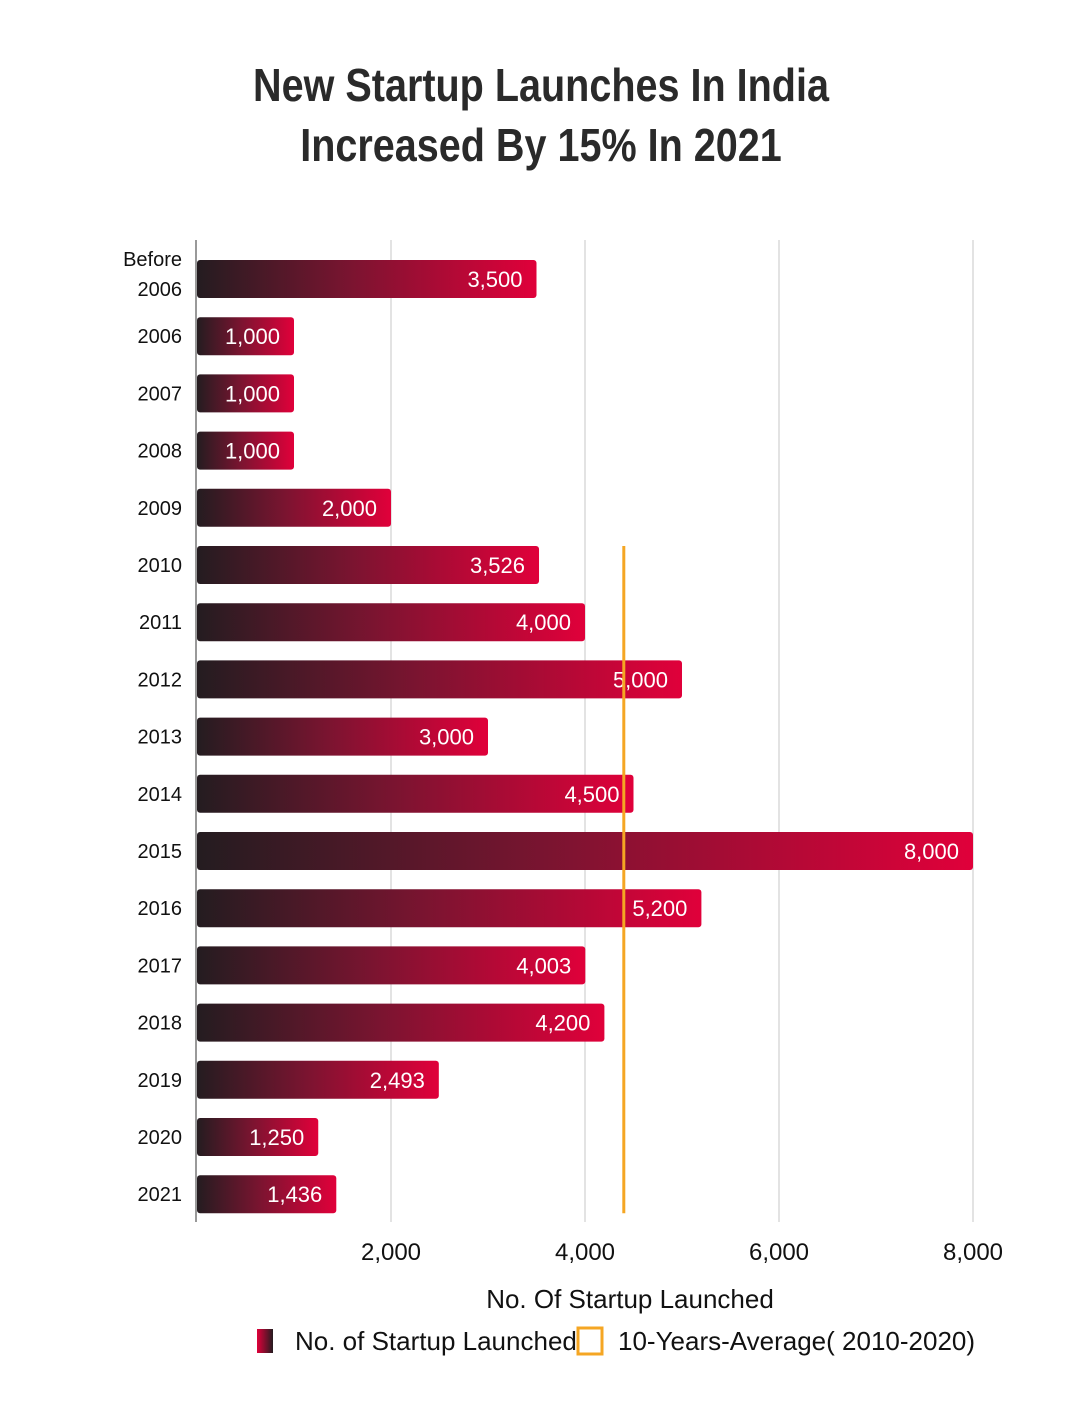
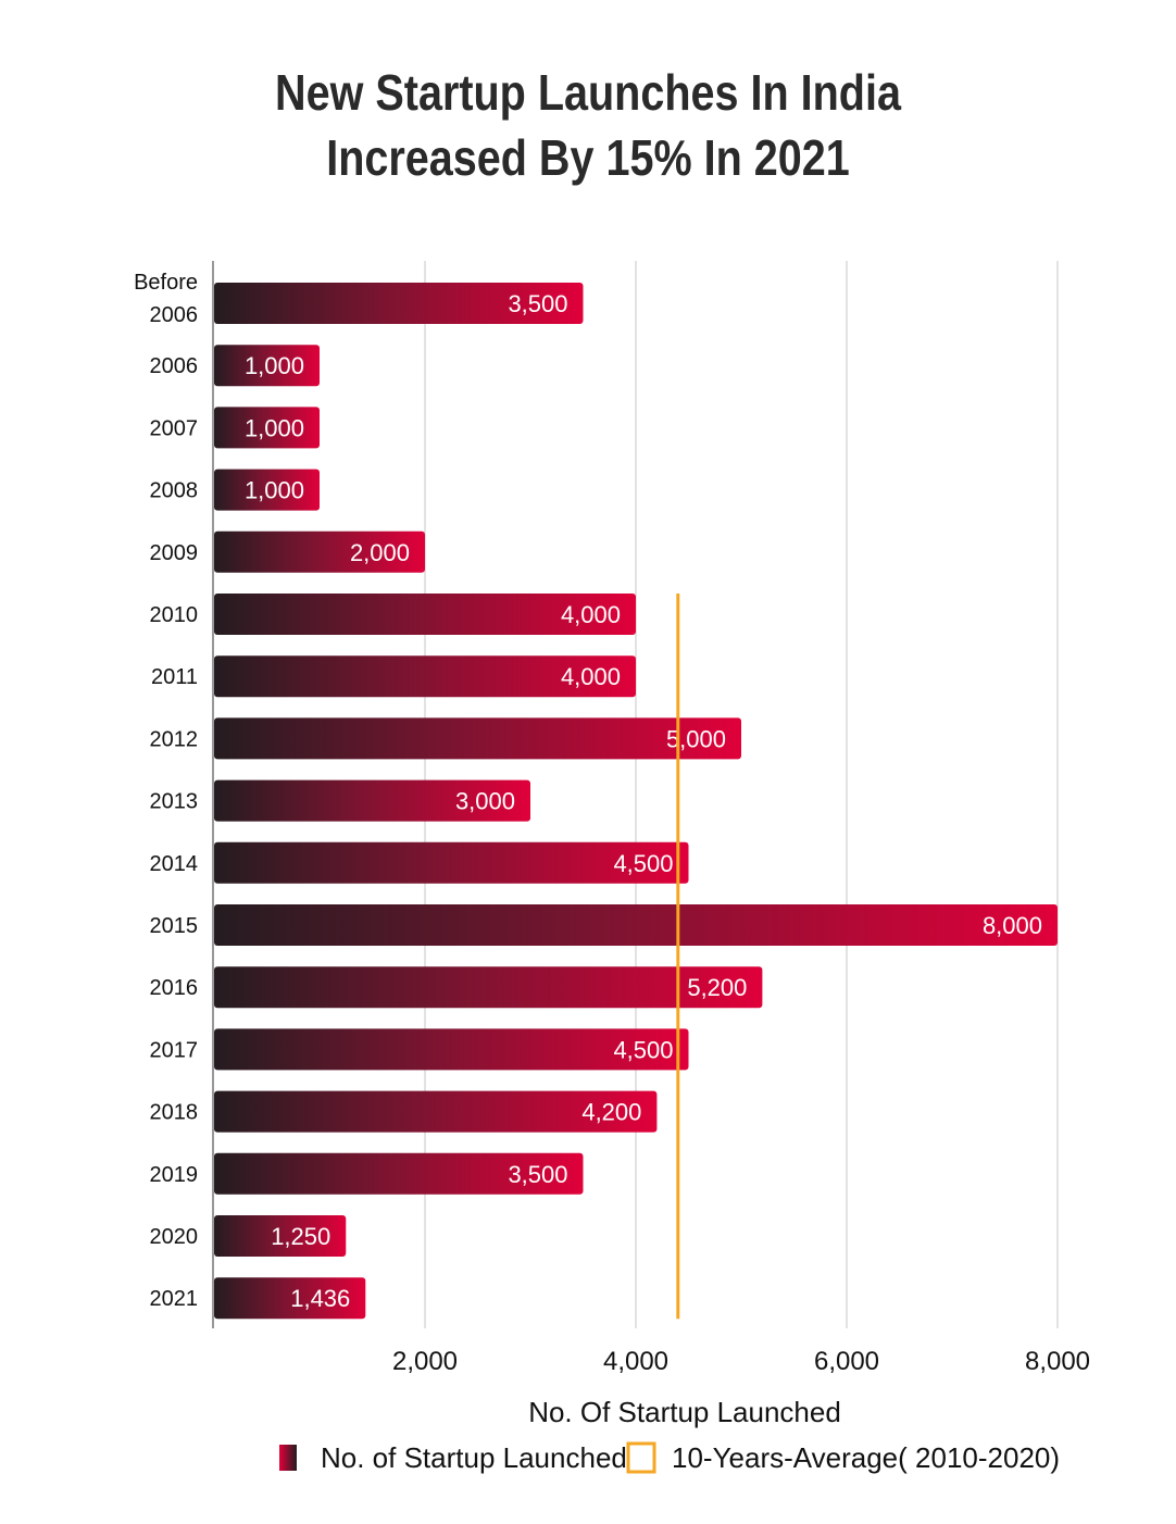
2010: 3,526 -> 4,000
2017: 4,003 -> 4,500
2019: 2,493 -> 3,500
